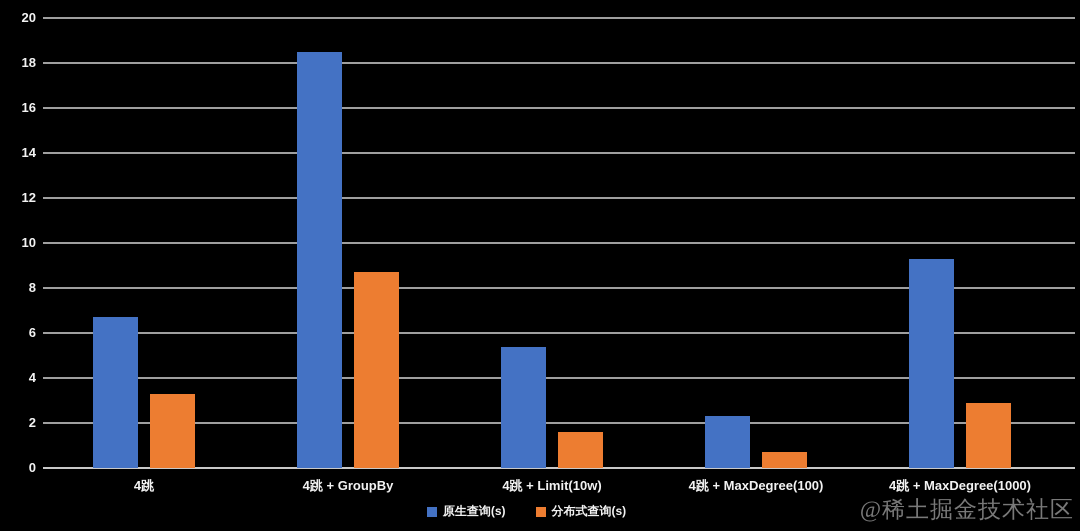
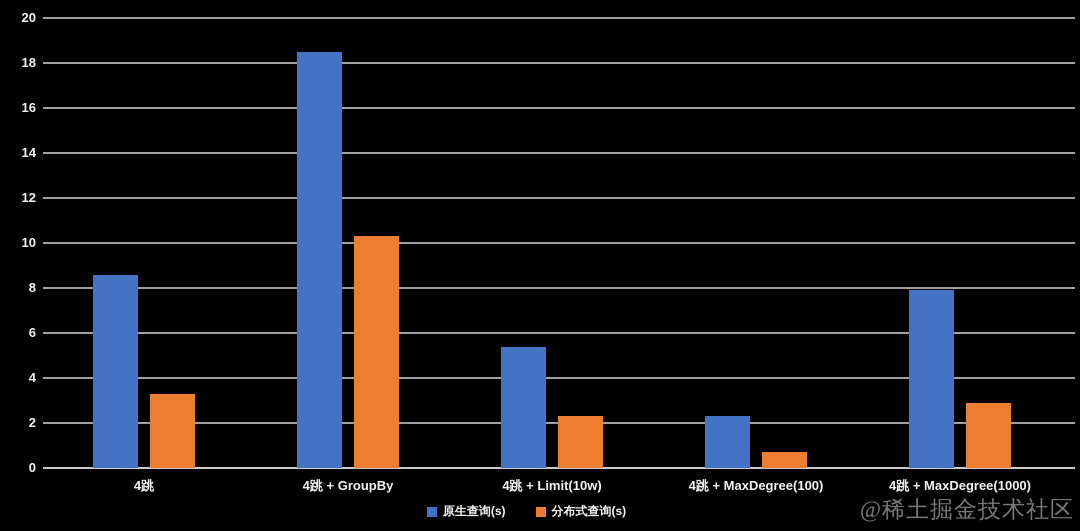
原生查询(s)/4跳: 6.7 -> 8.6
分布式查询(s)/4跳 + GroupBy: 8.7 -> 10.3
分布式查询(s)/4跳 + Limit(10w): 1.6 -> 2.3
原生查询(s)/4跳 + MaxDegree(1000): 9.3 -> 7.9
